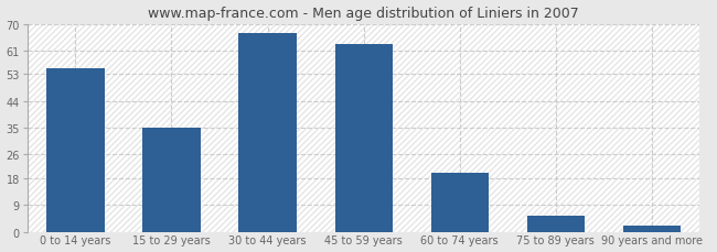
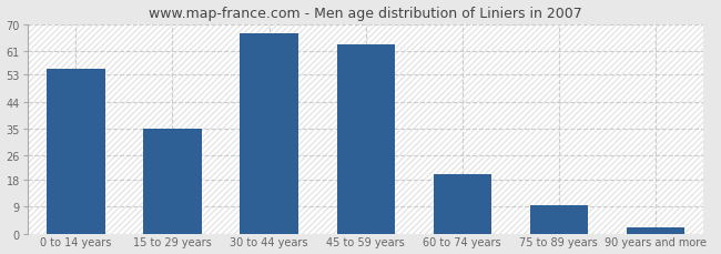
75 to 89 years: 5.5 -> 9.5
